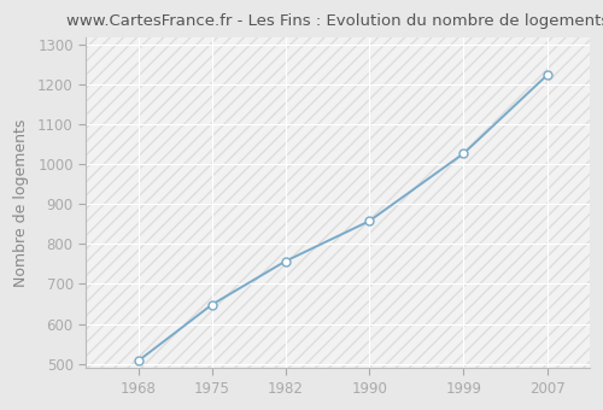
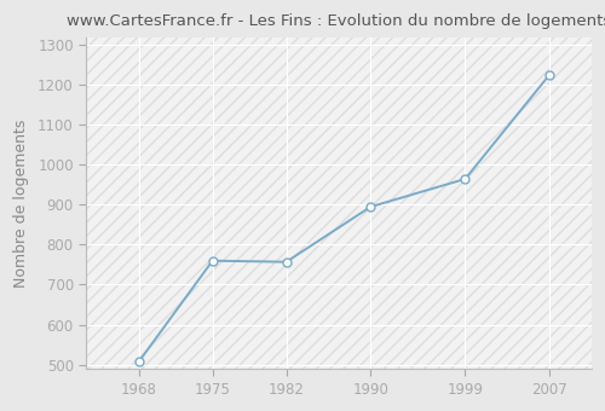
1975: 648 -> 760
1990: 858 -> 895
1999: 1028 -> 965
